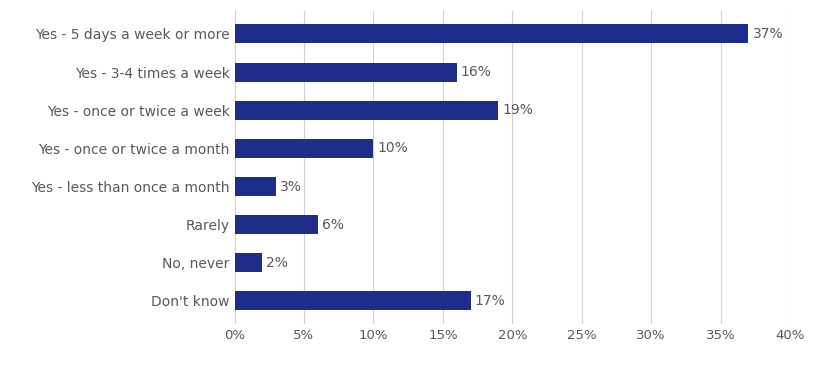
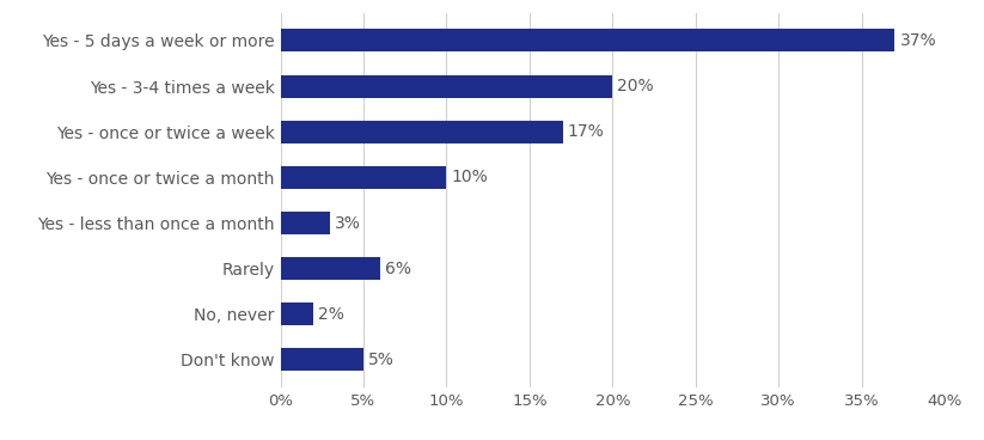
Yes - 3-4 times a week: 16% -> 20%
Yes - once or twice a week: 19% -> 17%
Don't know: 17% -> 5%
